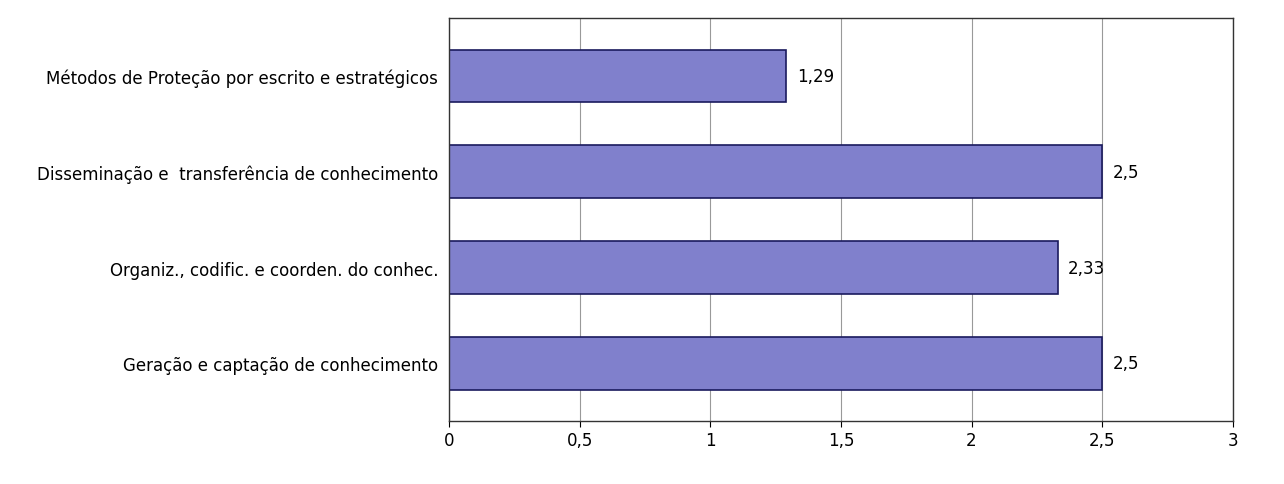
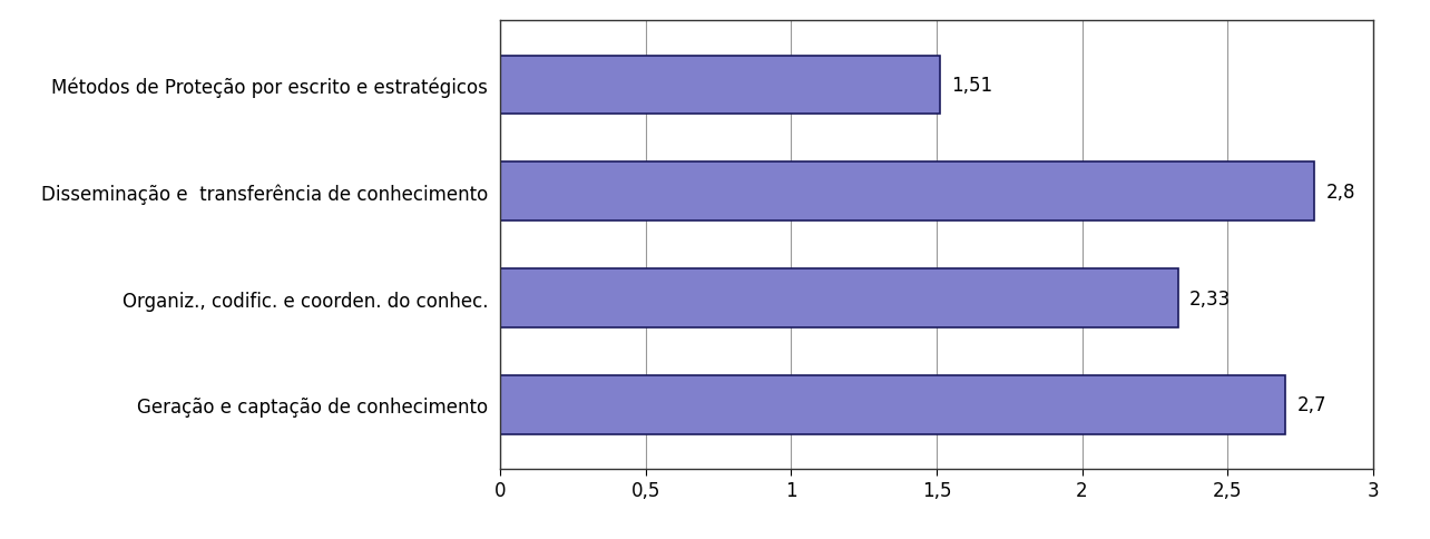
Métodos de Proteção por escrito e estratégicos: 1,29 -> 1,51
Disseminação e transferência de conhecimento: 2,5 -> 2,8
Geração e captação de conhecimento: 2,5 -> 2,7
